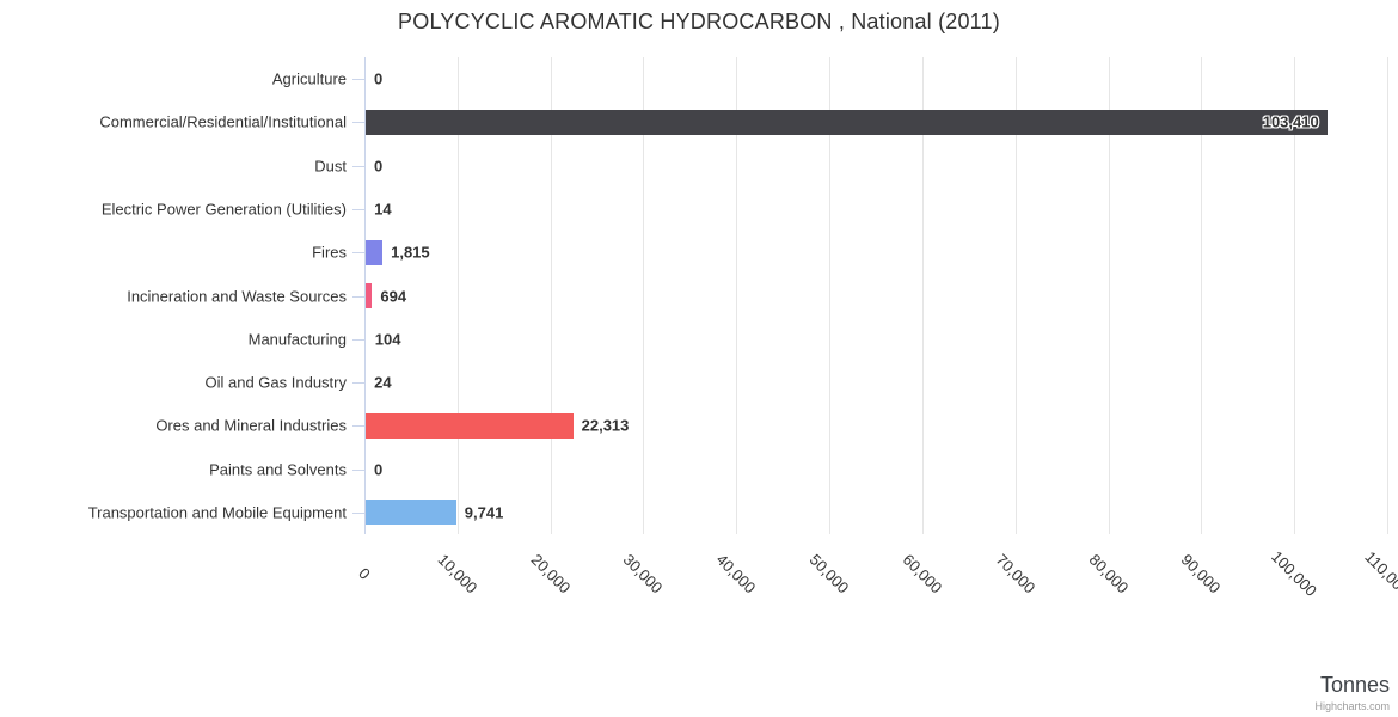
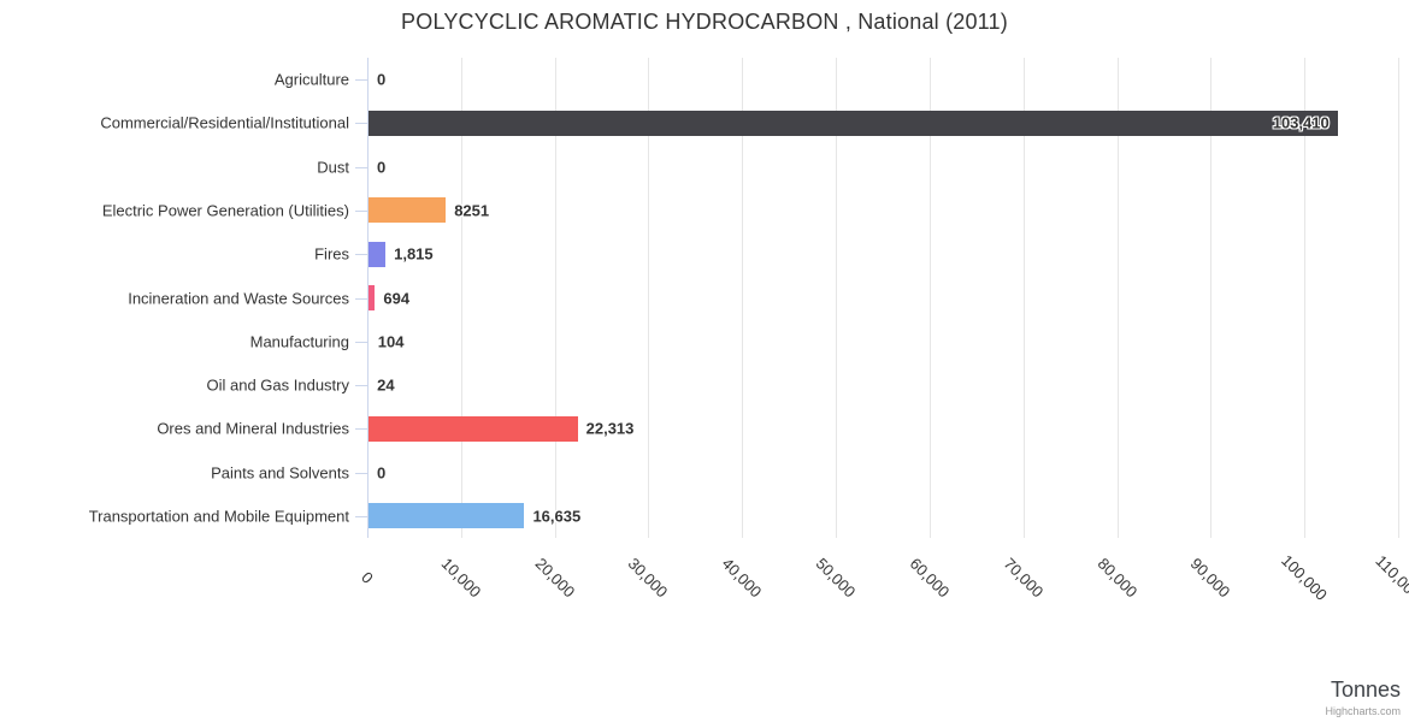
Electric Power Generation (Utilities): 14 -> 8251
Transportation and Mobile Equipment: 9,741 -> 16,635
